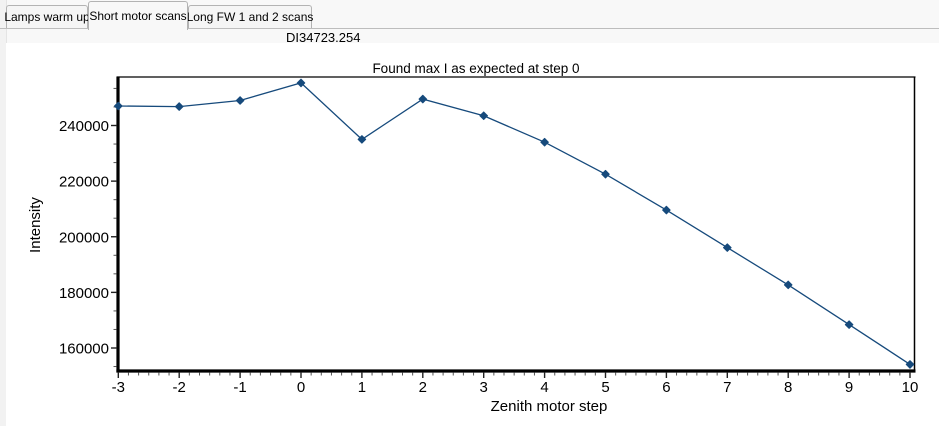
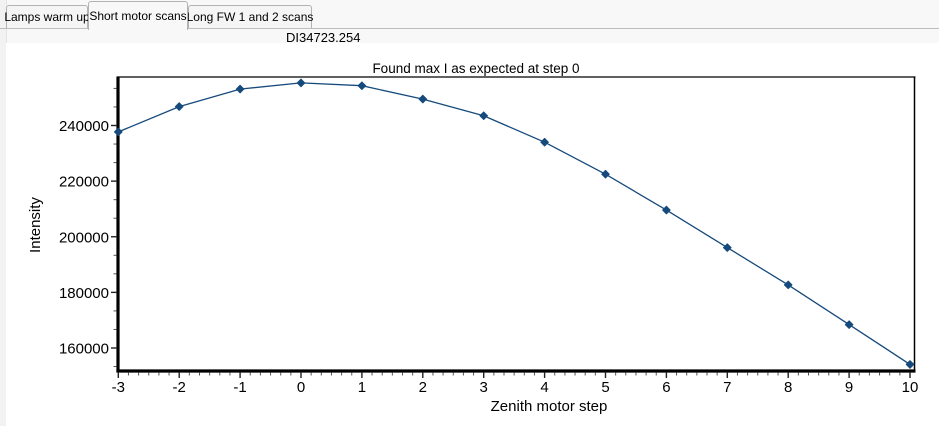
-3: 247000 -> 238000
-1: 249000 -> 253000
1: 235000 -> 254000
